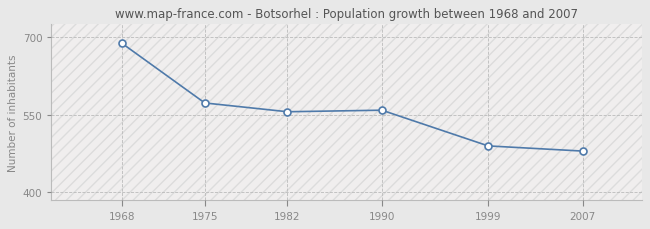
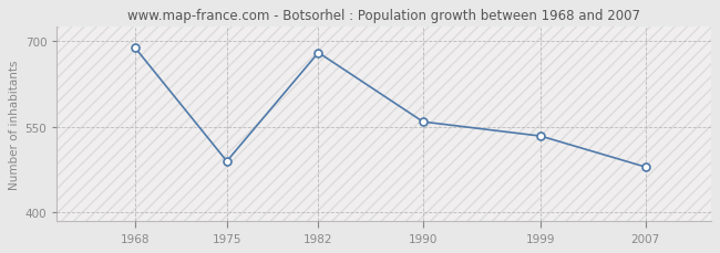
1975: 573 -> 490
1982: 556 -> 680
1999: 490 -> 534
